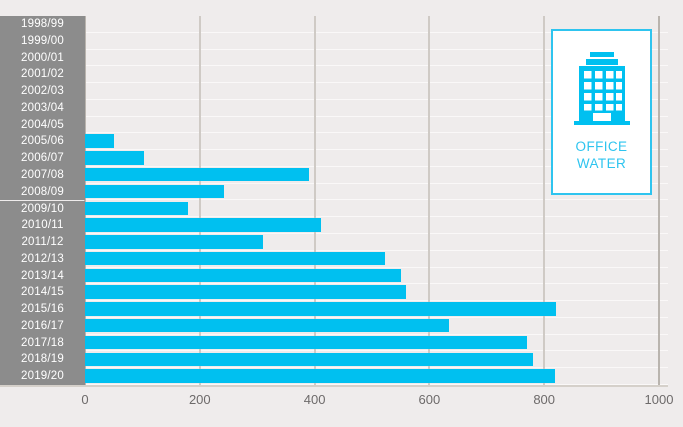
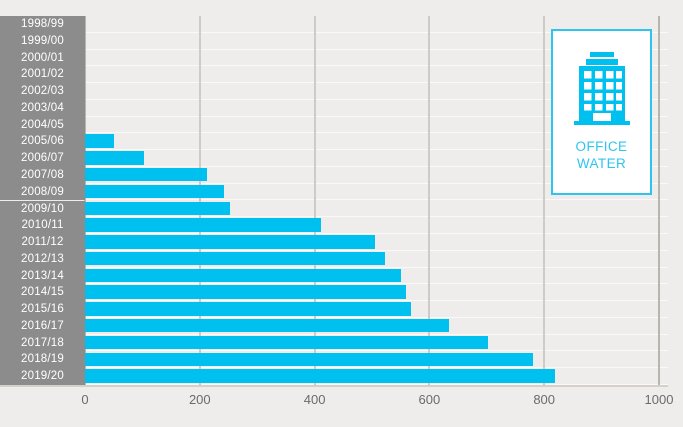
2007/08: 390 -> 210
2009/10: 180 -> 250
2011/12: 310 -> 500
2015/16: 820 -> 570
2017/18: 770 -> 700
